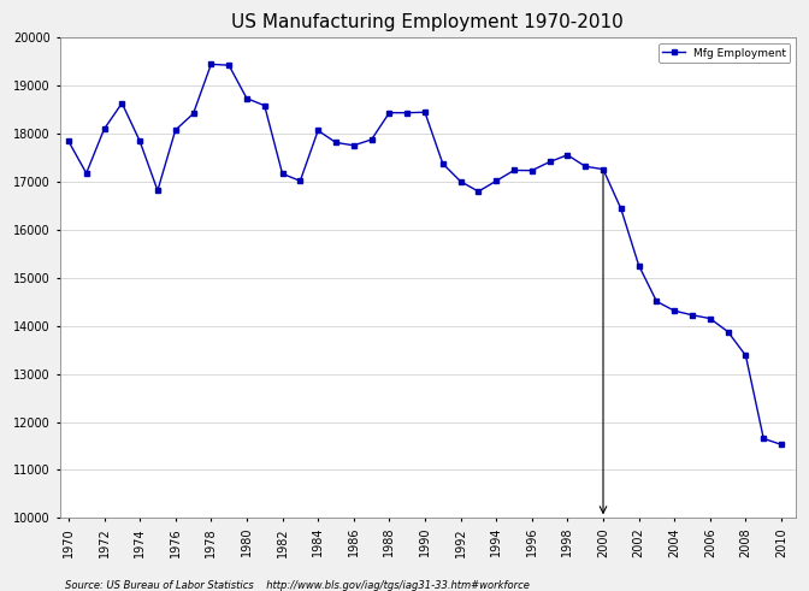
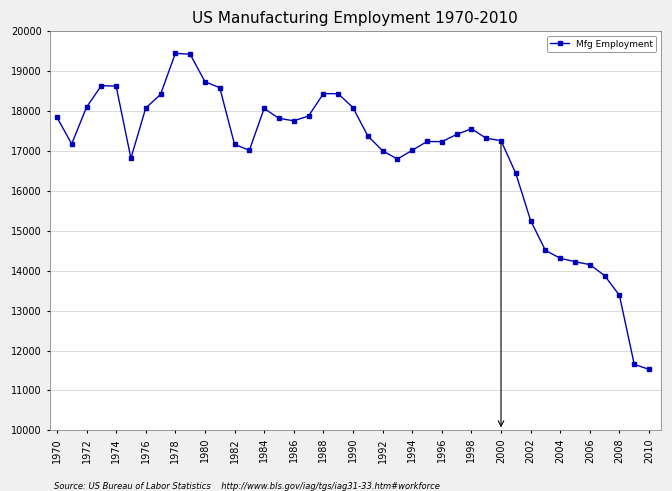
1974: 17850 -> 18630
1990: 18450 -> 18090
